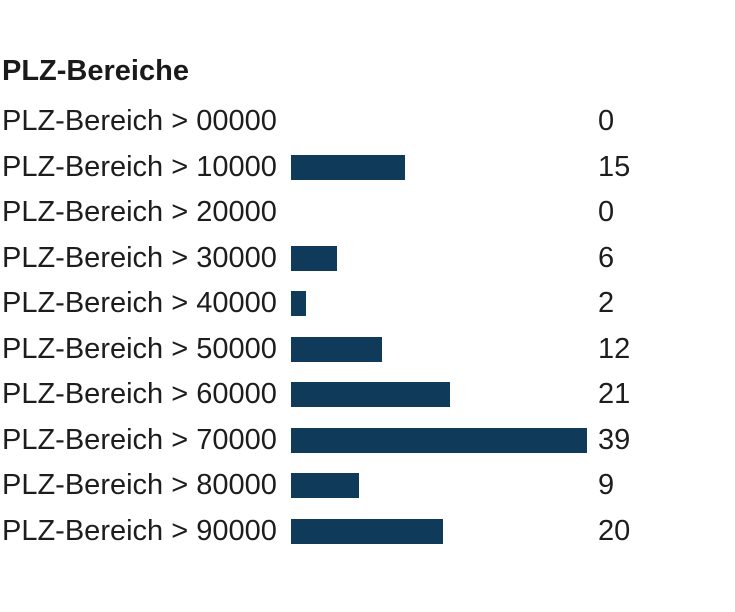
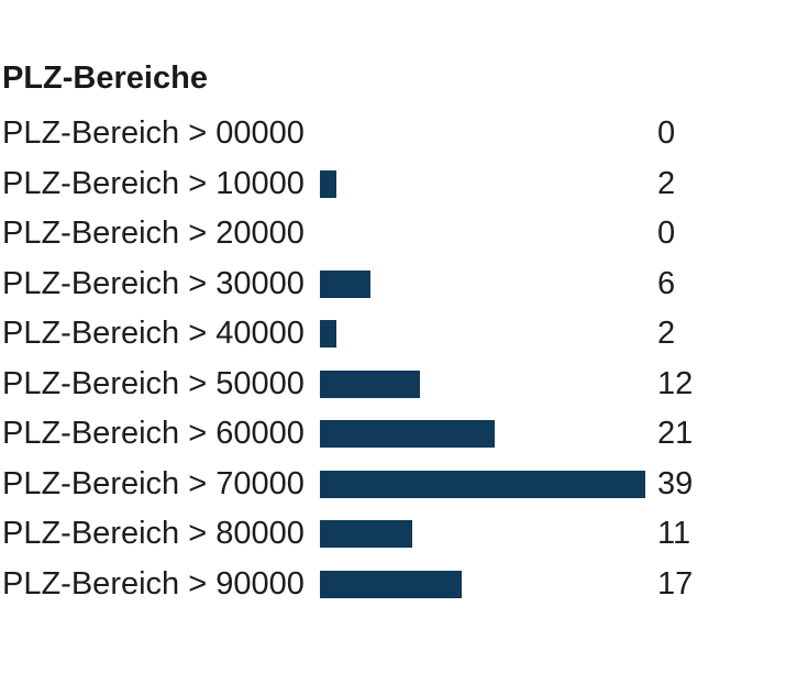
PLZ-Bereich > 10000: 15 -> 2
PLZ-Bereich > 80000: 9 -> 11
PLZ-Bereich > 90000: 20 -> 17
